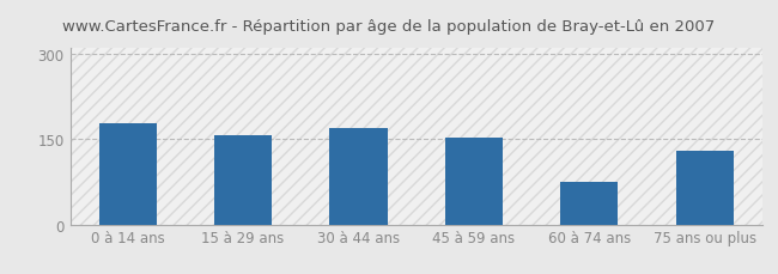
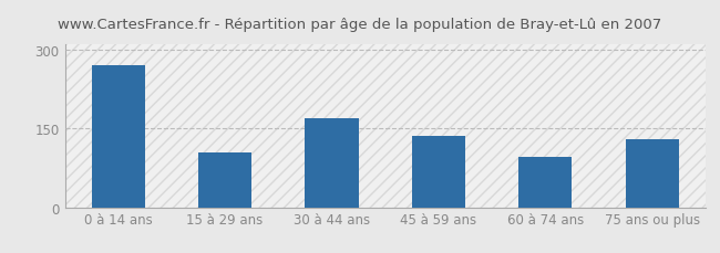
0 à 14 ans: 178 -> 270
15 à 29 ans: 158 -> 105
45 à 59 ans: 153 -> 135
60 à 74 ans: 75 -> 95
